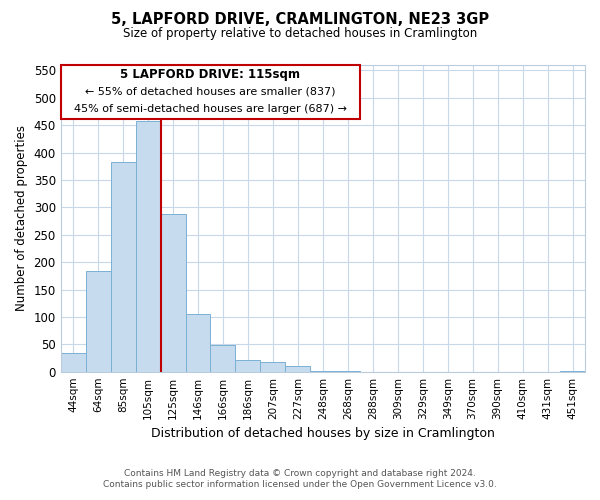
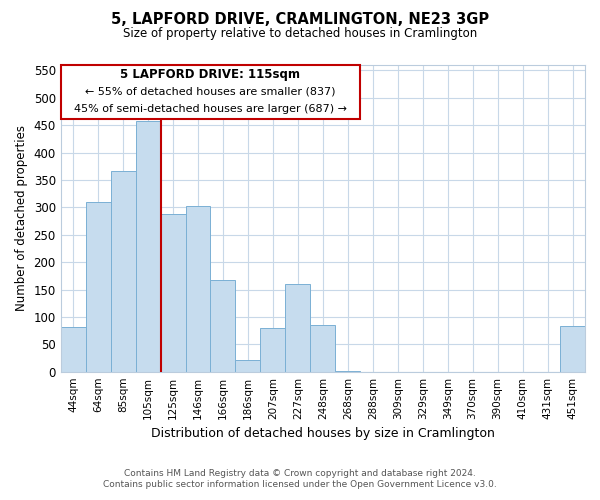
44sqm: 35 -> 82
64sqm: 183 -> 310
85sqm: 383 -> 366
146sqm: 105 -> 302
166sqm: 48 -> 168
207sqm: 18 -> 80
227sqm: 10 -> 160
248sqm: 1 -> 86
451sqm: 1 -> 84
